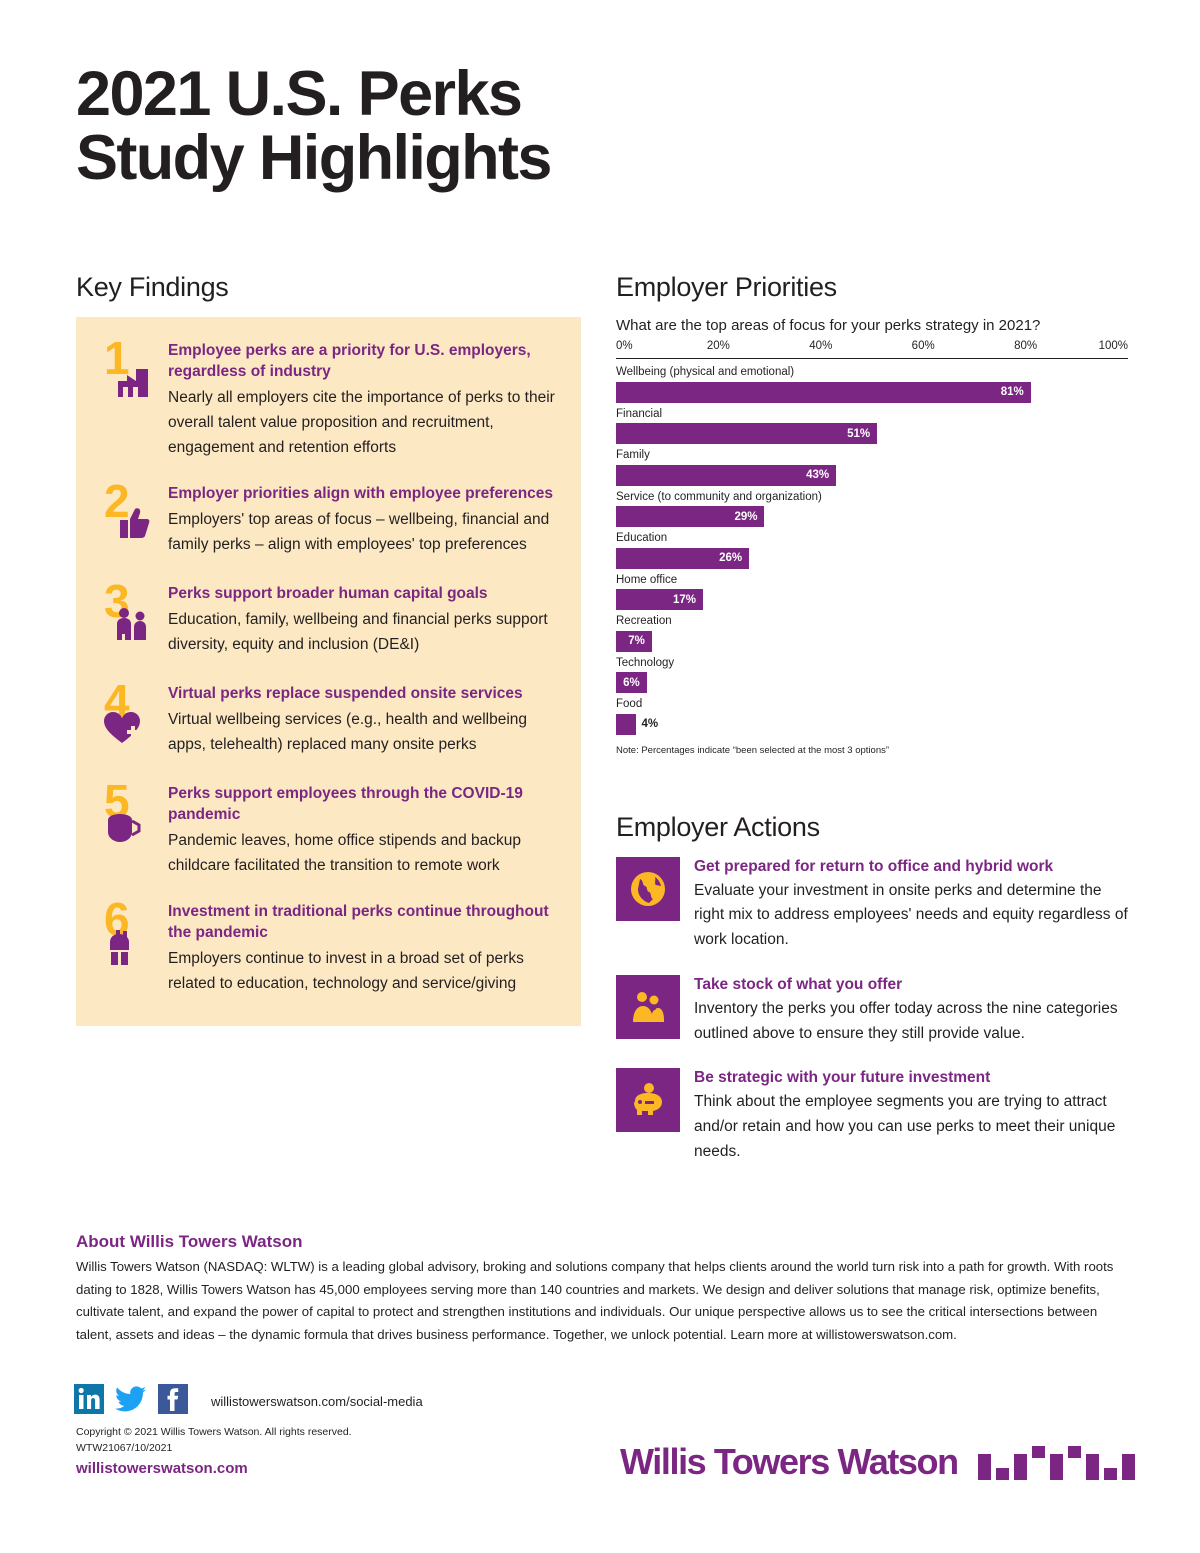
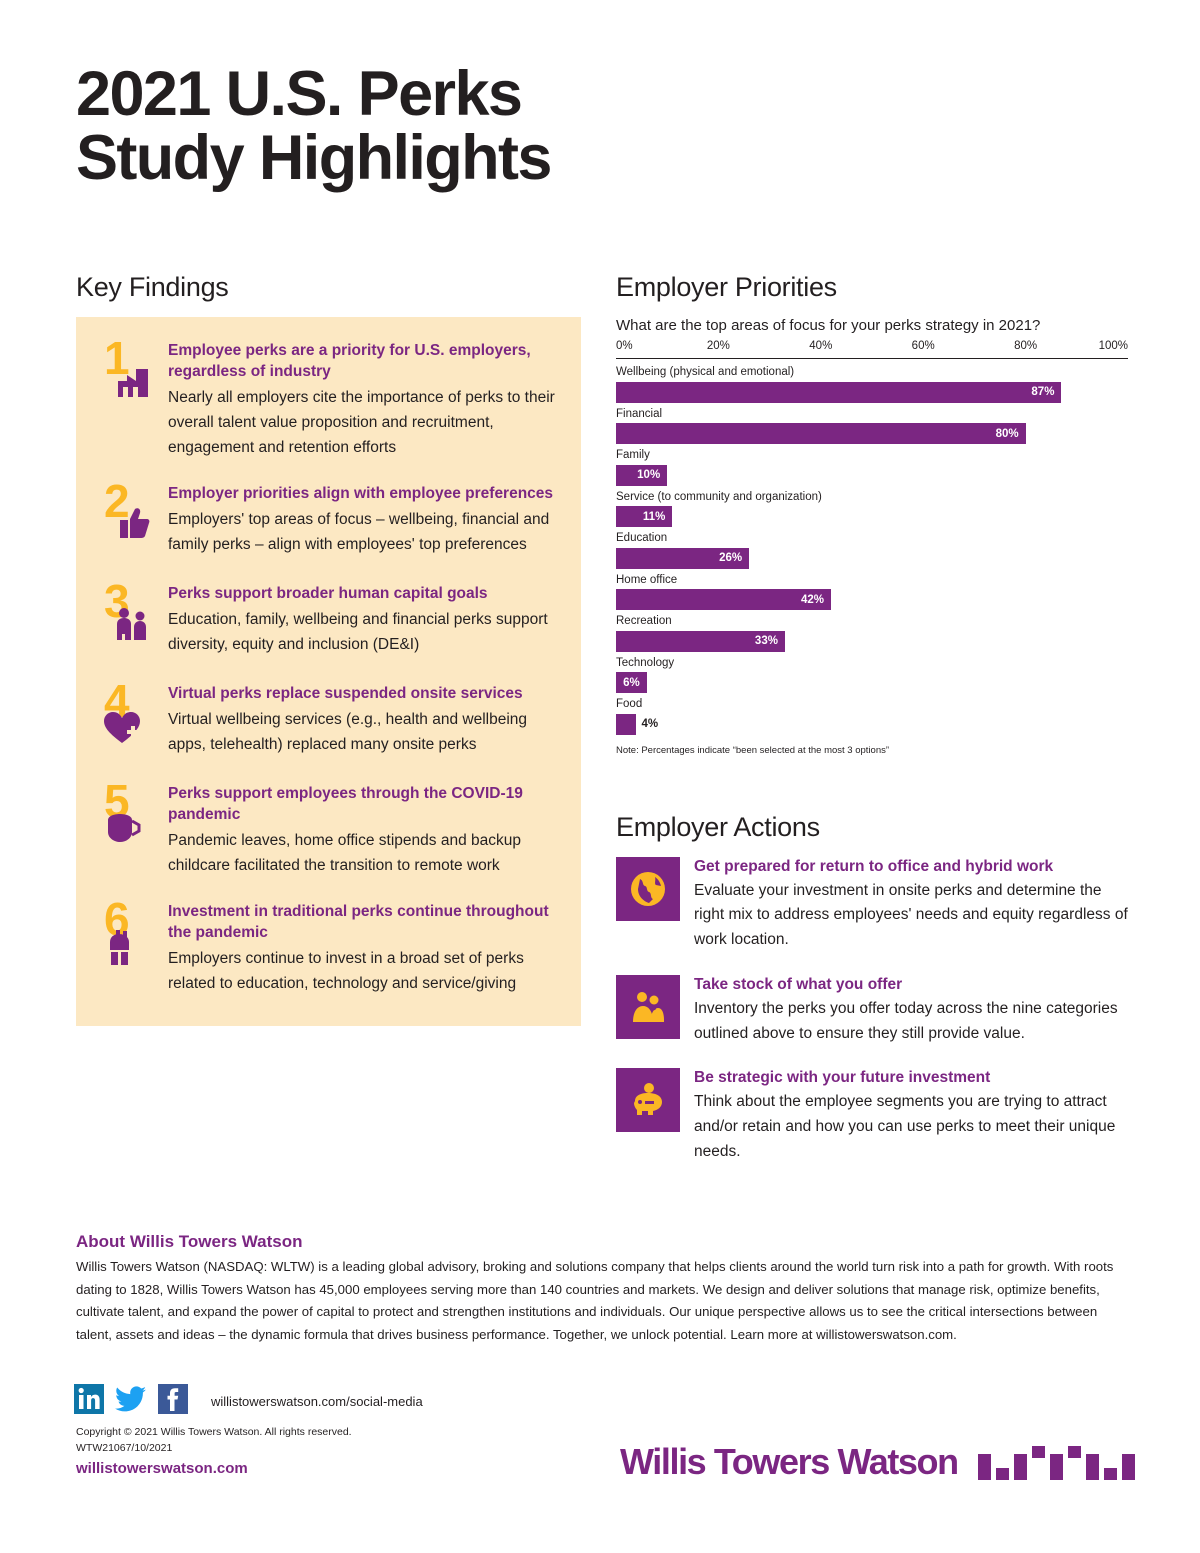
Wellbeing (physical and emotional): 81% -> 87%
Financial: 51% -> 80%
Family: 43% -> 10%
Service (to community and organization): 29% -> 11%
Home office: 17% -> 42%
Recreation: 7% -> 33%
